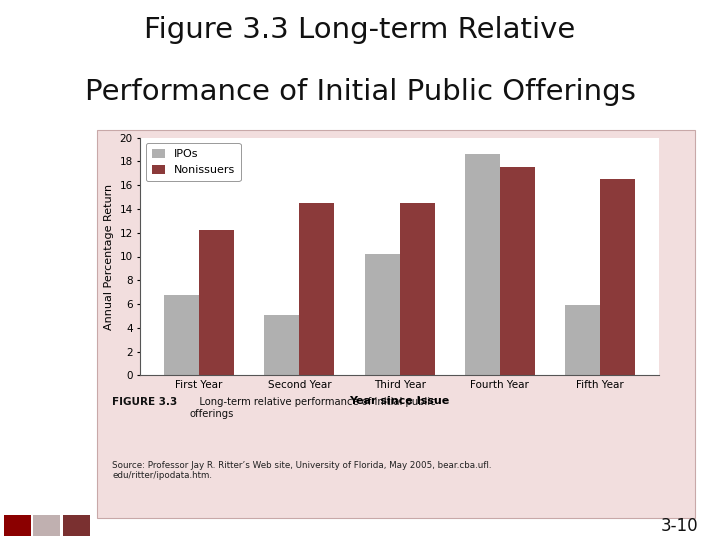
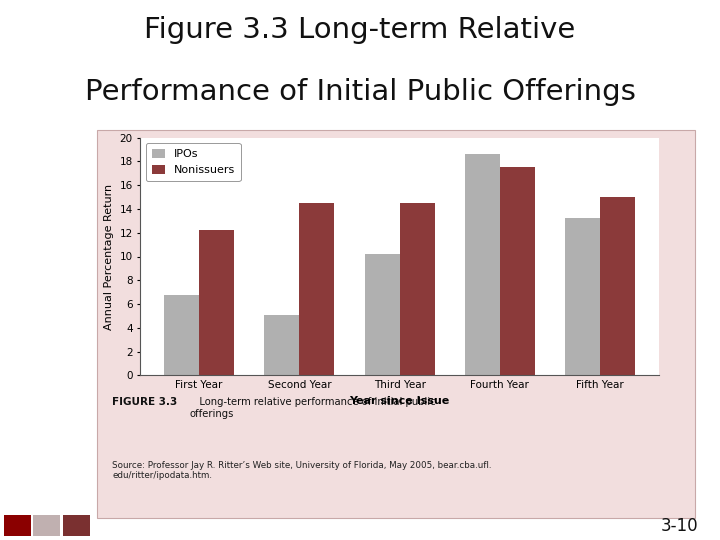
IPOs/Fifth Year: 5.9 -> 13.2
Nonissuers/Fifth Year: 16.5 -> 15.0
